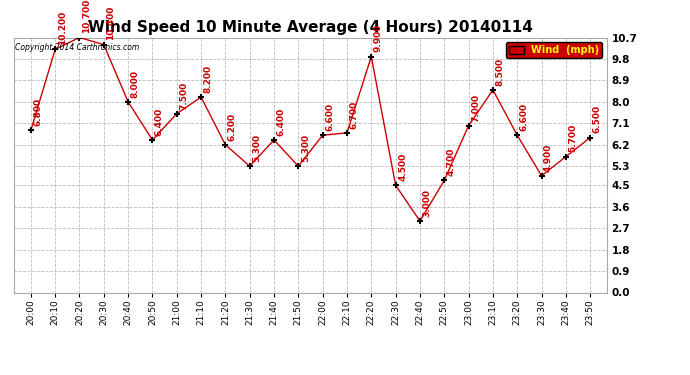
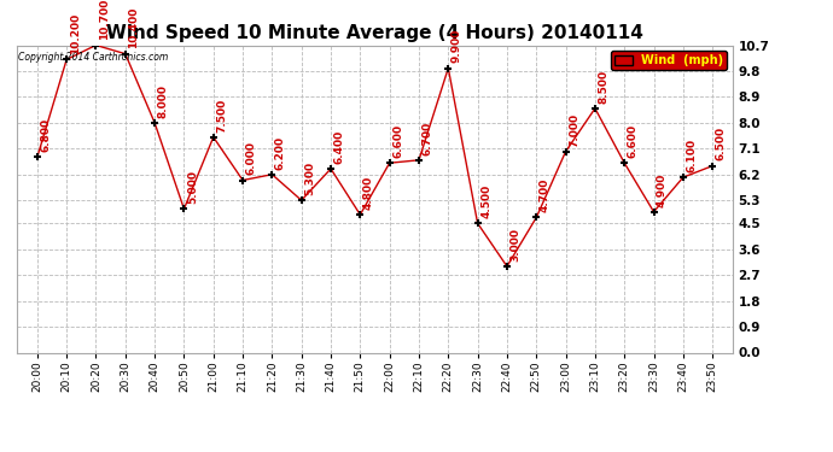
20:50: 6.400 -> 5.000
21:10: 8.200 -> 6.000
21:50: 5.300 -> 4.800
23:40: 5.700 -> 6.100
